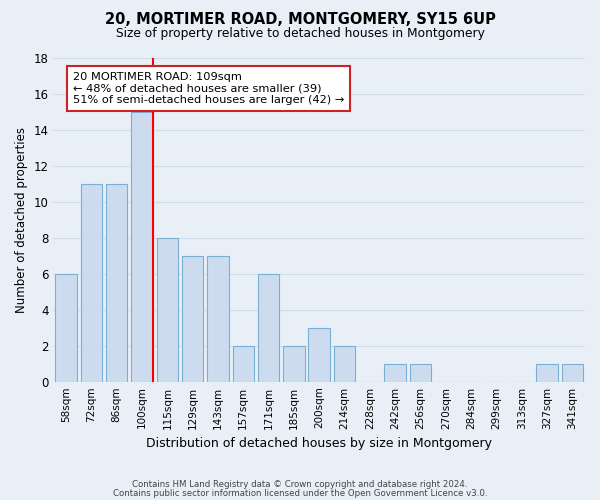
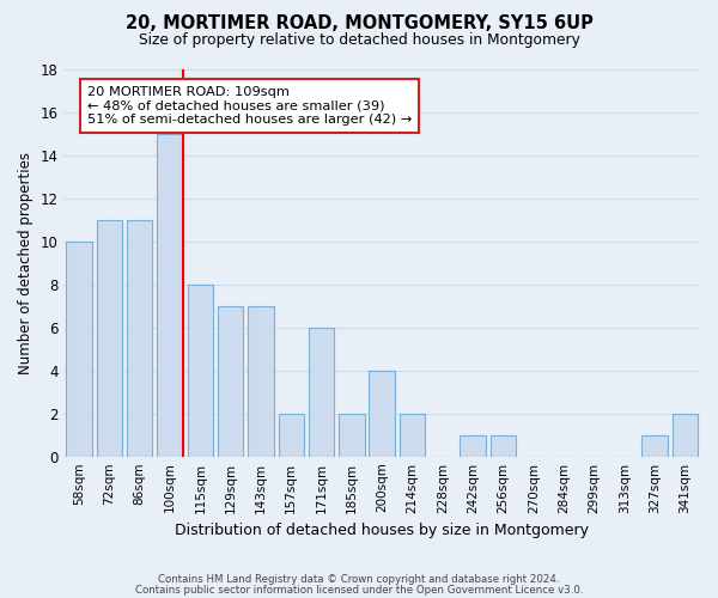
58sqm: 6 -> 10
200sqm: 3 -> 4
341sqm: 1 -> 2
